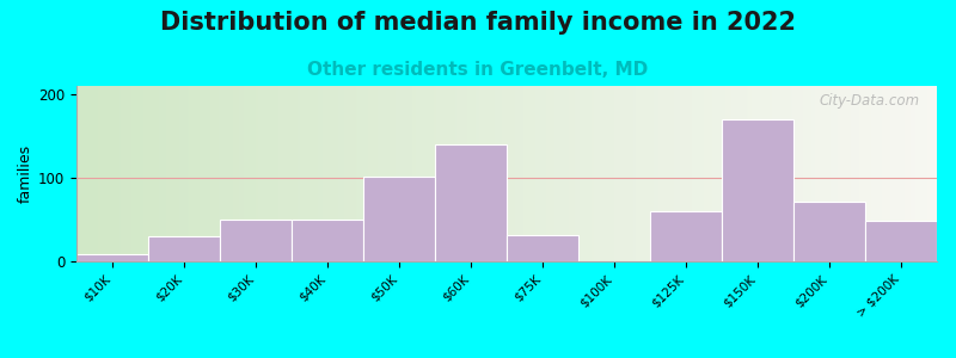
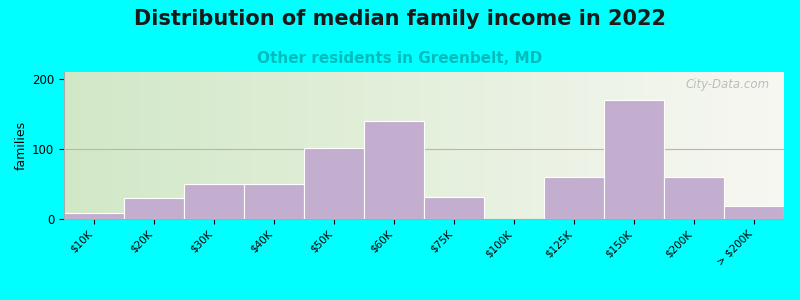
$200K: 72 -> 60
> $200K: 48 -> 18
